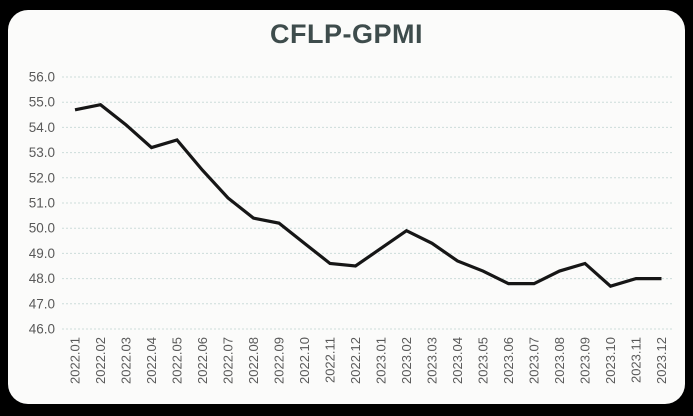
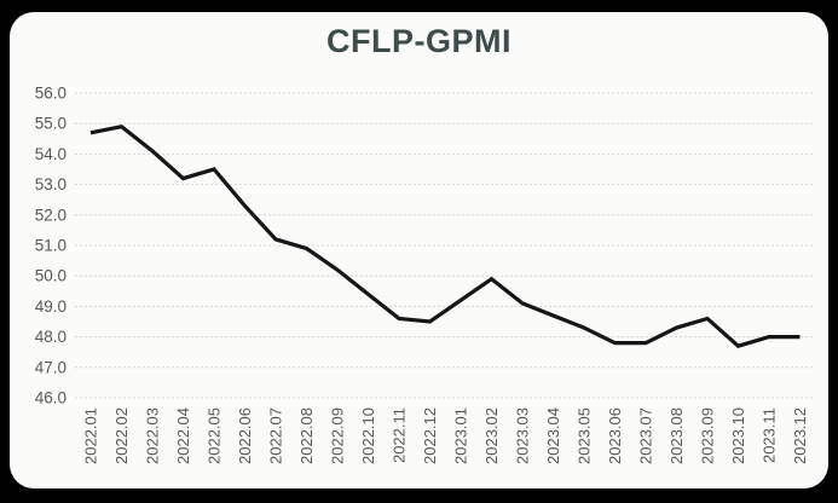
2022.08: 50.4 -> 50.9
2023.03: 49.4 -> 49.1
